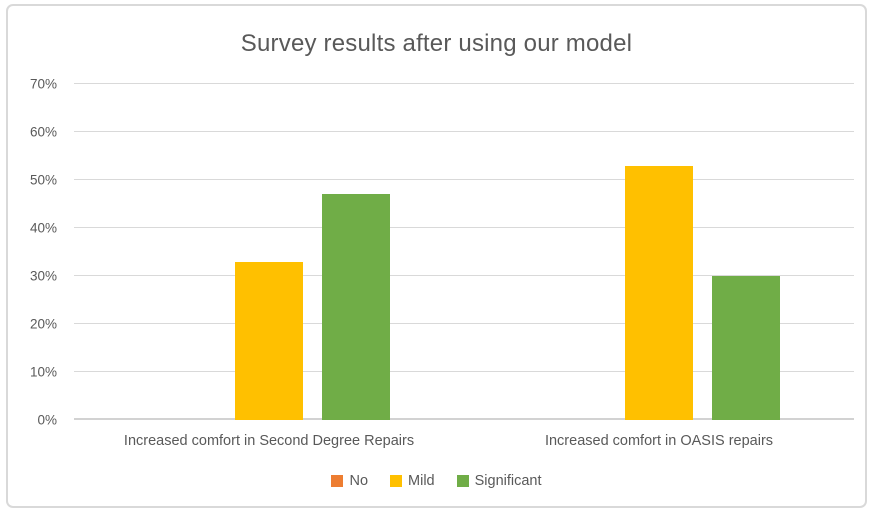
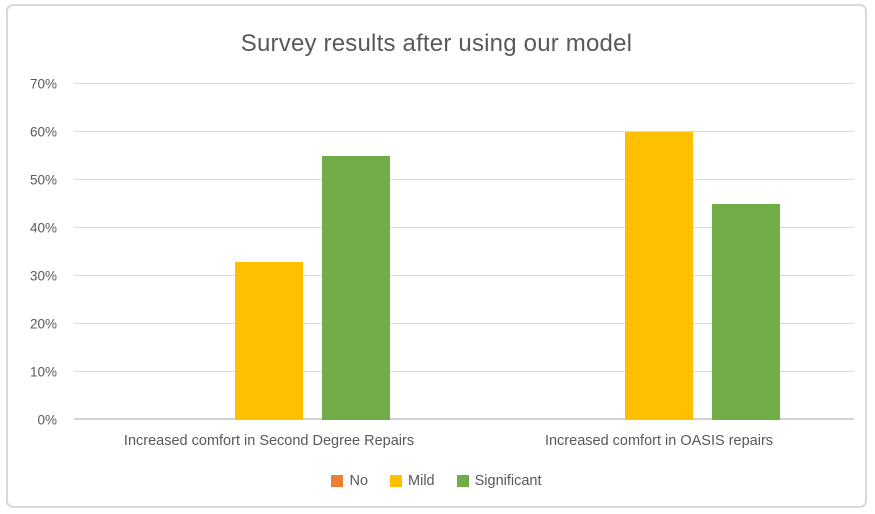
Significant/Increased comfort in Second Degree Repairs: 47% -> 55%
Mild/Increased comfort in OASIS repairs: 53% -> 60%
Significant/Increased comfort in OASIS repairs: 30% -> 45%
